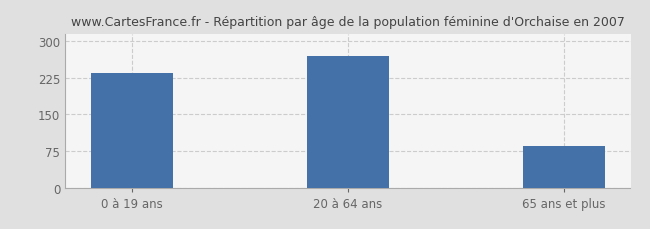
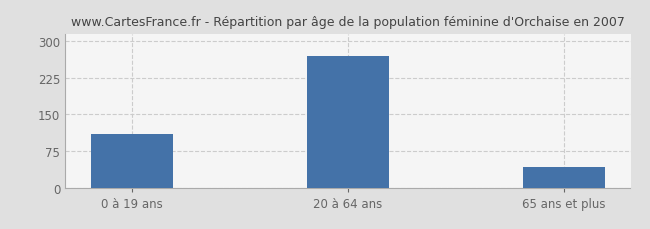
0 à 19 ans: 235 -> 110
65 ans et plus: 85 -> 42
